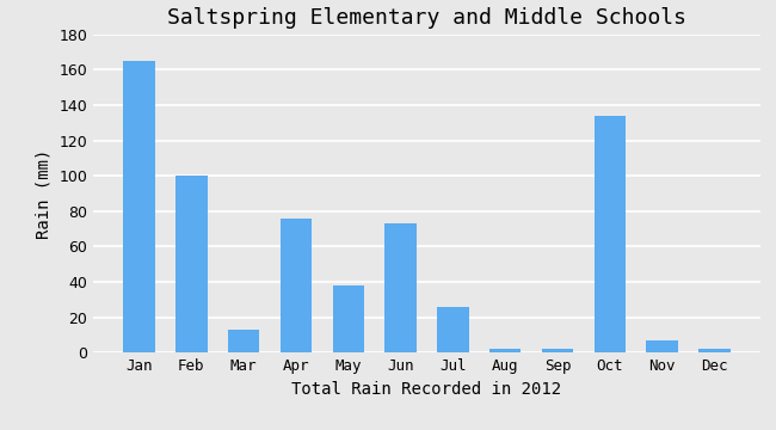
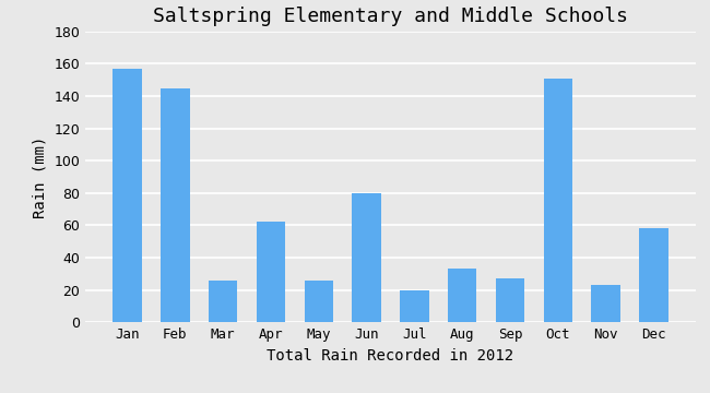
Jan: 165 -> 157
Feb: 100 -> 145
Mar: 13 -> 26
Apr: 76 -> 62
May: 38 -> 26
Jun: 73 -> 80
Jul: 26 -> 20
Aug: 2 -> 33
Sep: 2 -> 27
Oct: 134 -> 151
Nov: 7 -> 23
Dec: 2 -> 58
